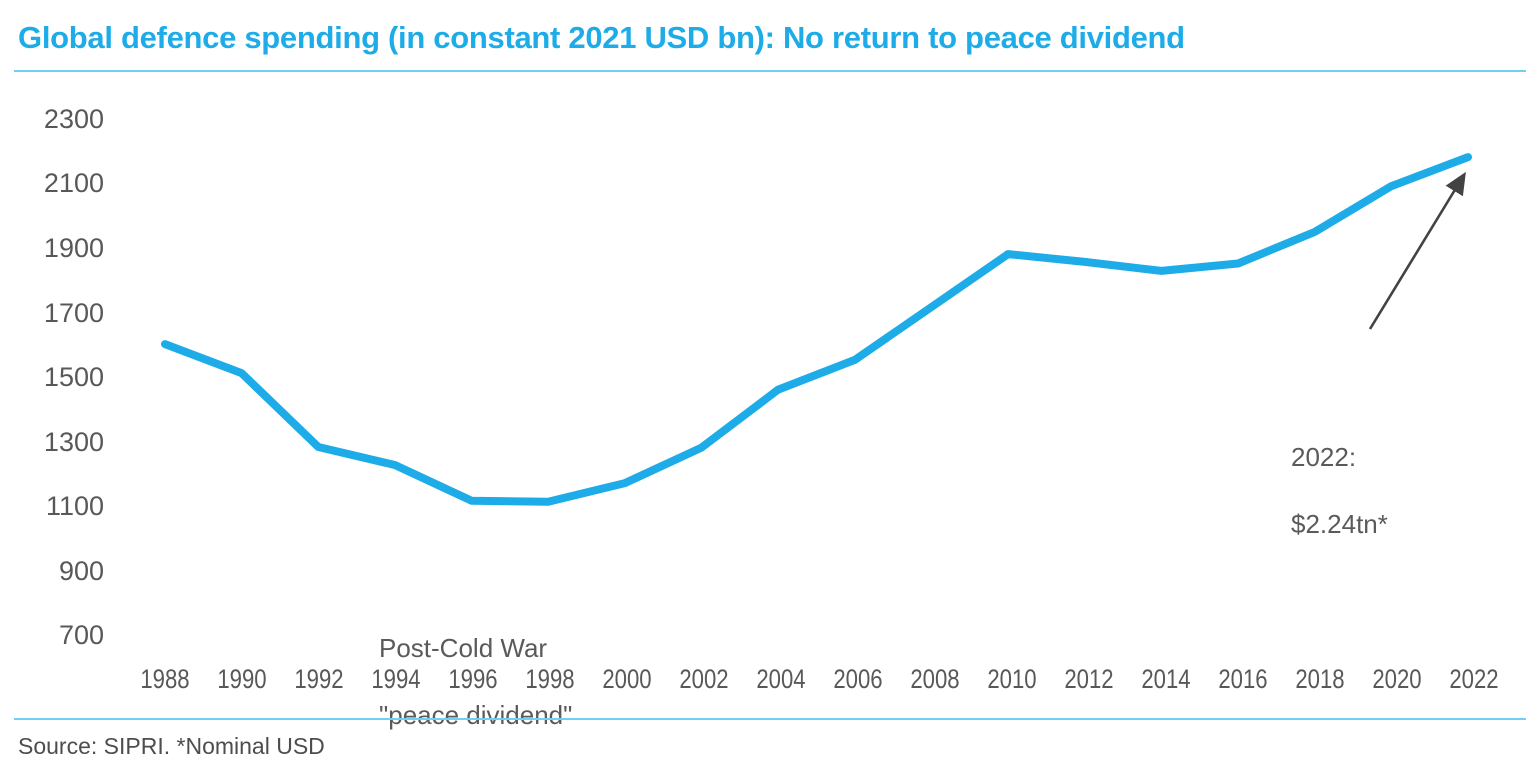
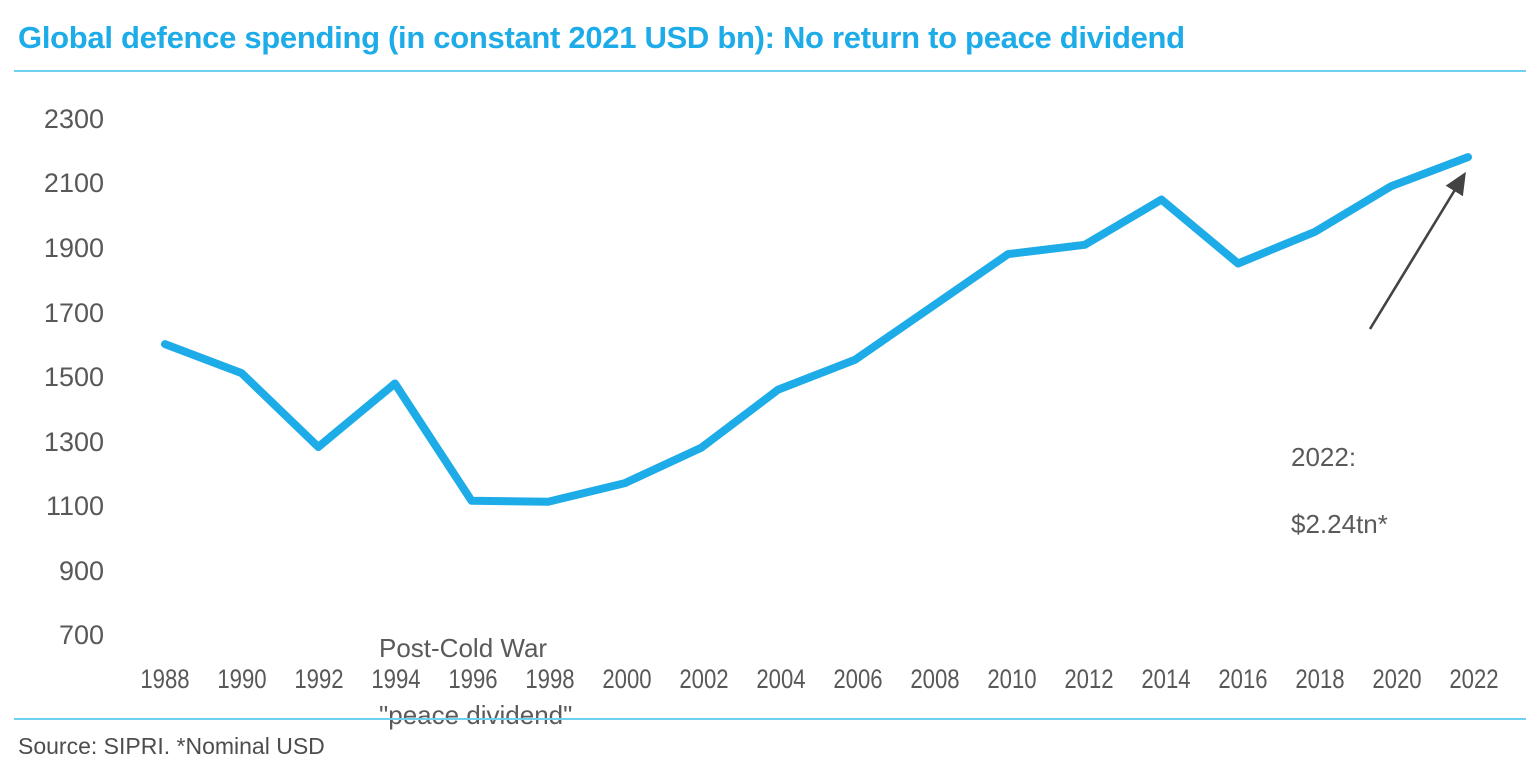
1994: 1230 -> 1480
2012: 1860 -> 1910
2014: 1830 -> 2050
